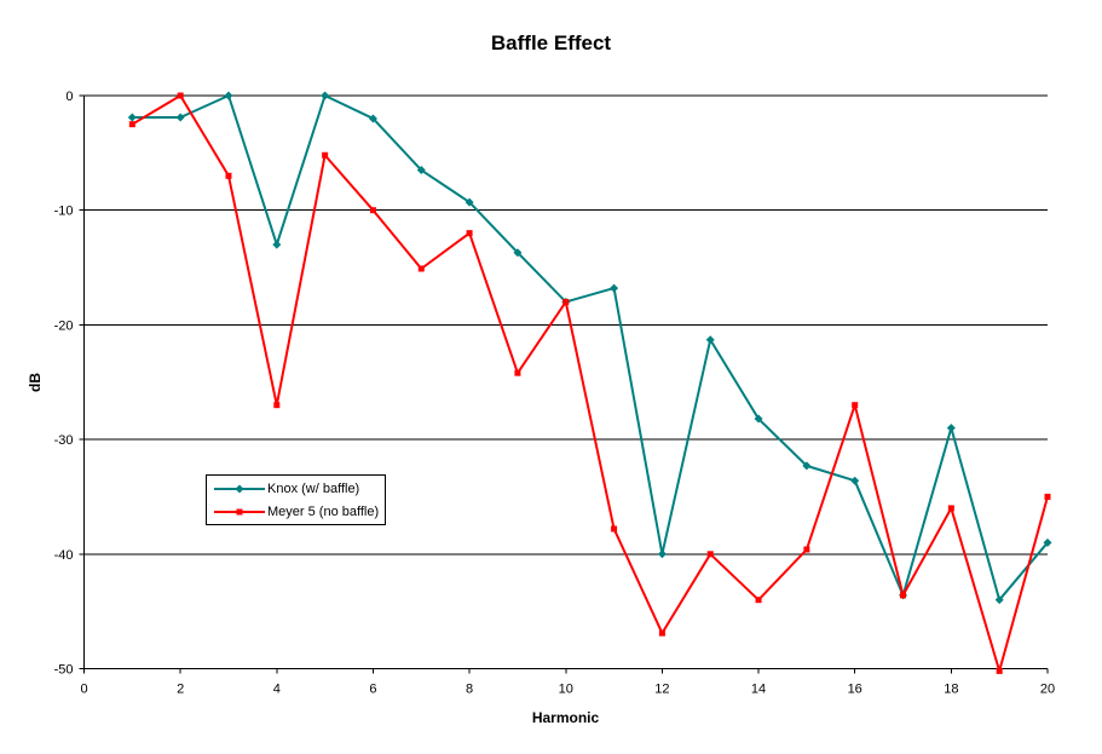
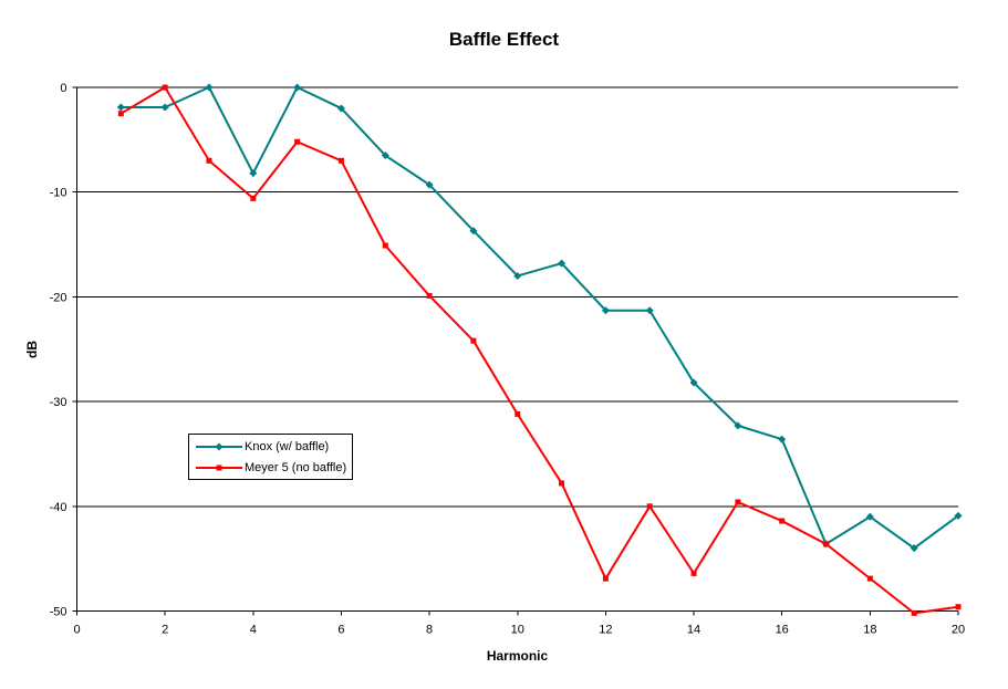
Knox (w/ baffle)/4: -13 -> -8
Meyer 5 (no baffle)/4: -27 -> -11
Meyer 5 (no baffle)/6: -10 -> -7
Meyer 5 (no baffle)/8: -12 -> -20
Meyer 5 (no baffle)/10: -18 -> -31
Knox (w/ baffle)/12: -40 -> -21
Meyer 5 (no baffle)/14: -44 -> -46
Meyer 5 (no baffle)/16: -27 -> -41
Knox (w/ baffle)/18: -29 -> -41
Meyer 5 (no baffle)/18: -36 -> -47
Knox (w/ baffle)/20: -39 -> -41
Meyer 5 (no baffle)/20: -35 -> -50
